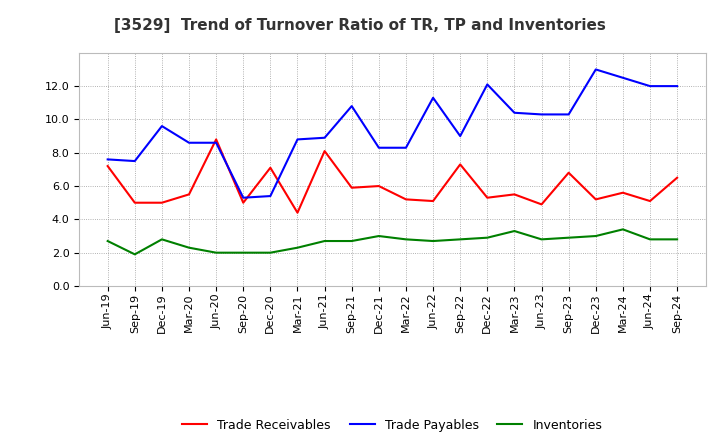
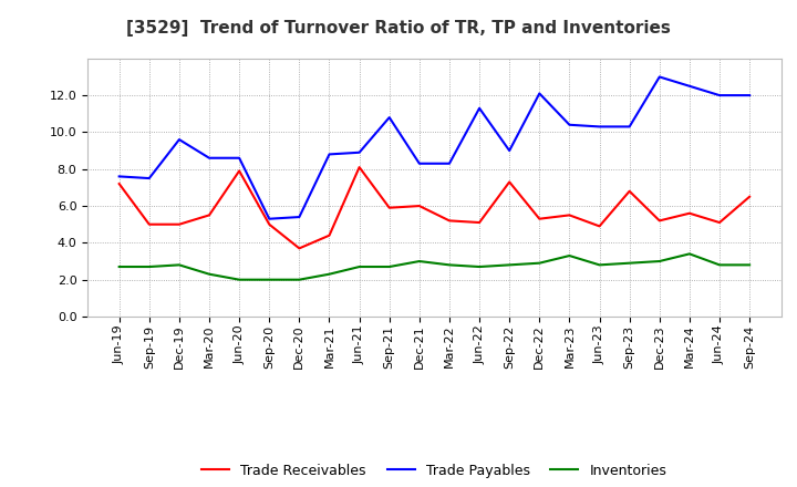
Inventories/Sep-19: 1.9 -> 2.7
Trade Receivables/Jun-20: 8.8 -> 7.9
Trade Receivables/Dec-20: 7.1 -> 3.7
